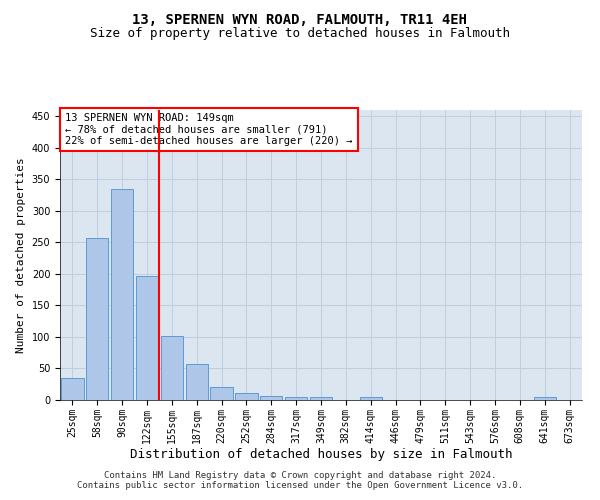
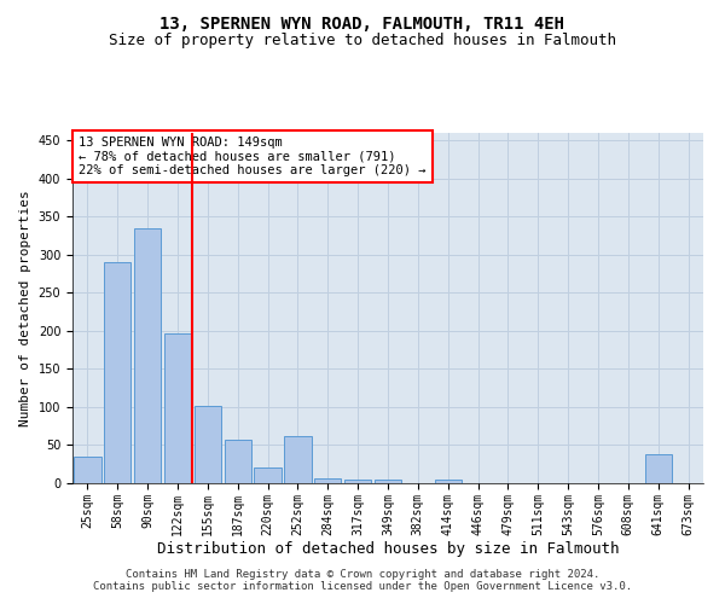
58sqm: 257 -> 290
252sqm: 11 -> 62
641sqm: 4 -> 38
